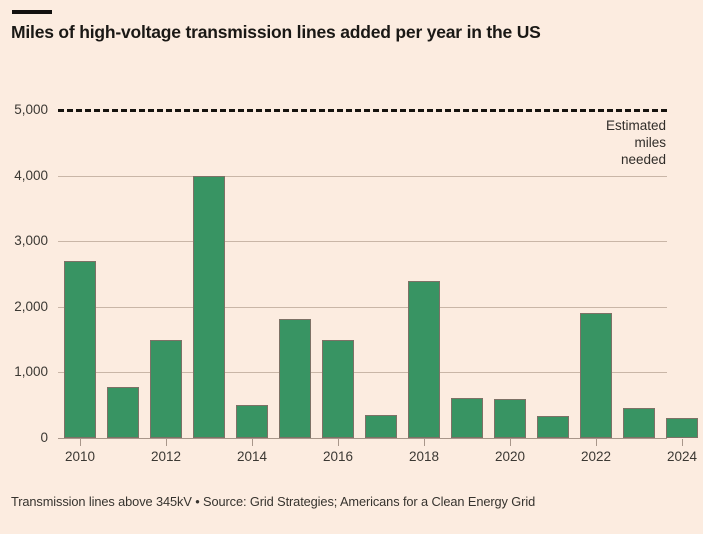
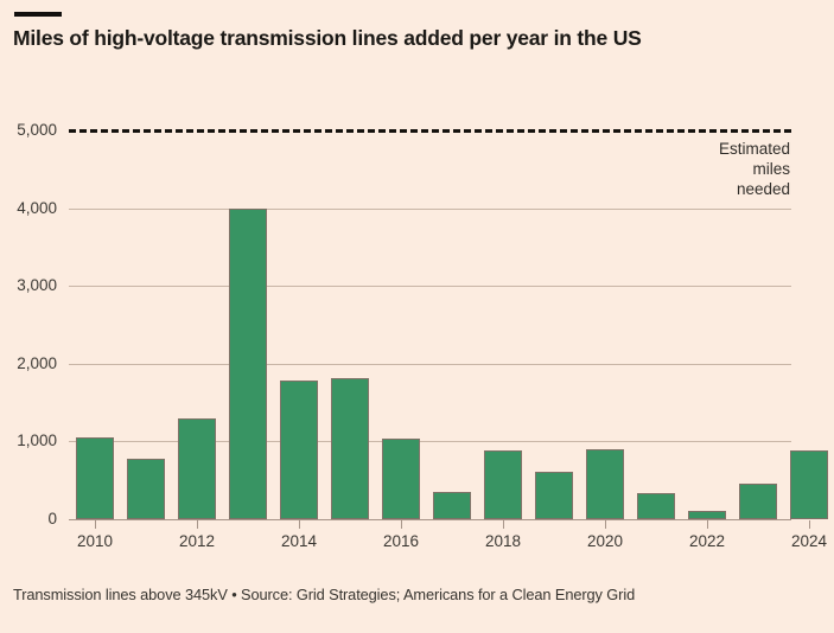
2010: 2700 -> 1000
2012: 1500 -> 1300
2014: 500 -> 1800
2016: 1500 -> 1000
2018: 2400 -> 900
2020: 600 -> 900
2022: 1900 -> 100
2024: 300 -> 900
